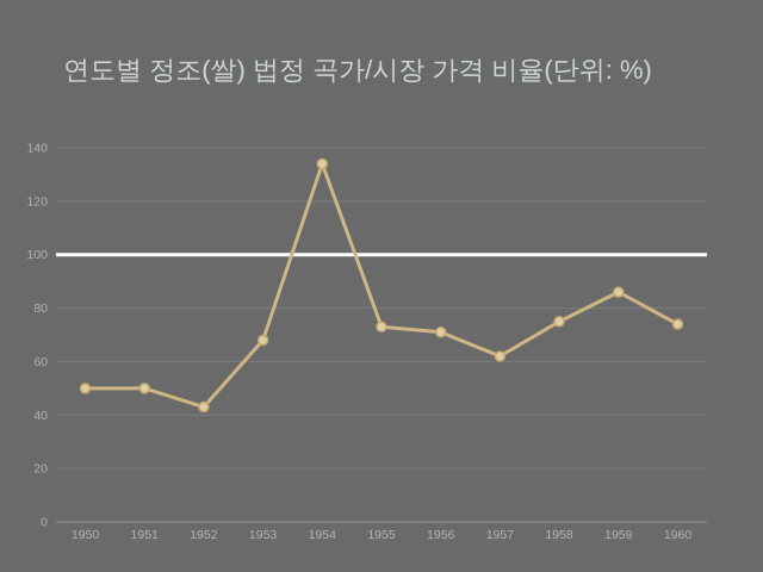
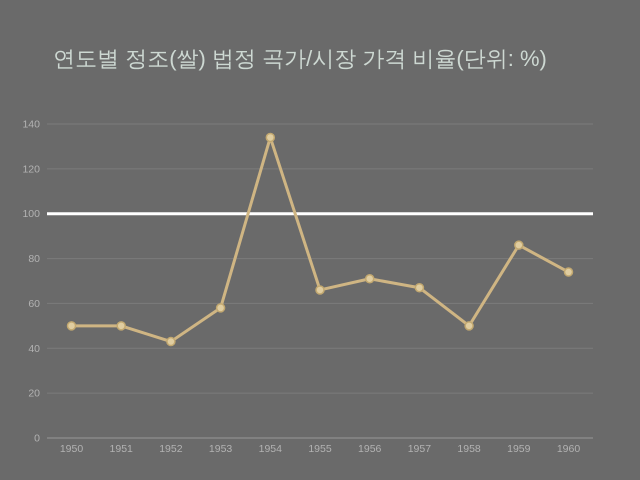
1953: 68 -> 58
1955: 73 -> 66
1957: 62 -> 67
1958: 75 -> 50
